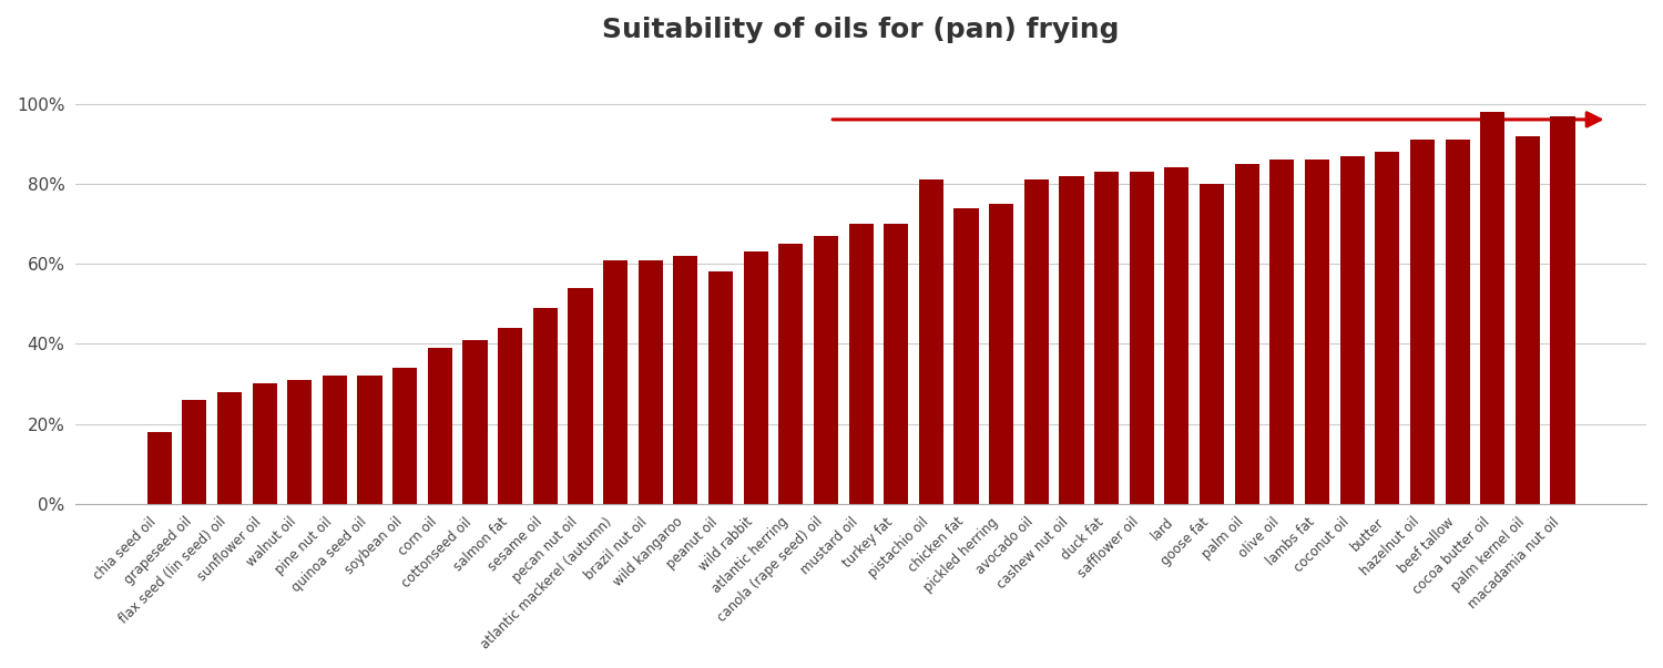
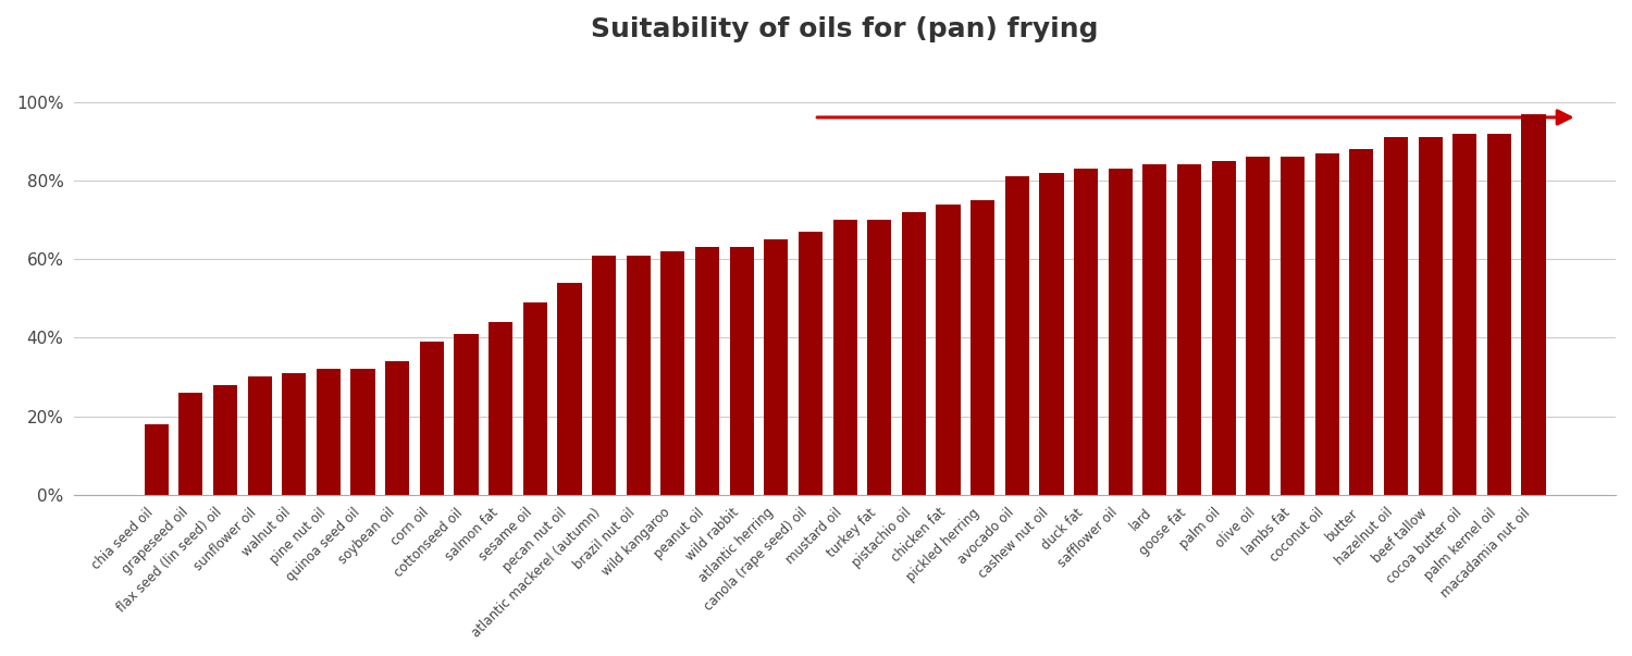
peanut oil: 58% -> 63%
pistachio oil: 81% -> 72%
goose fat: 80% -> 84%
cocoa butter oil: 98% -> 92%
